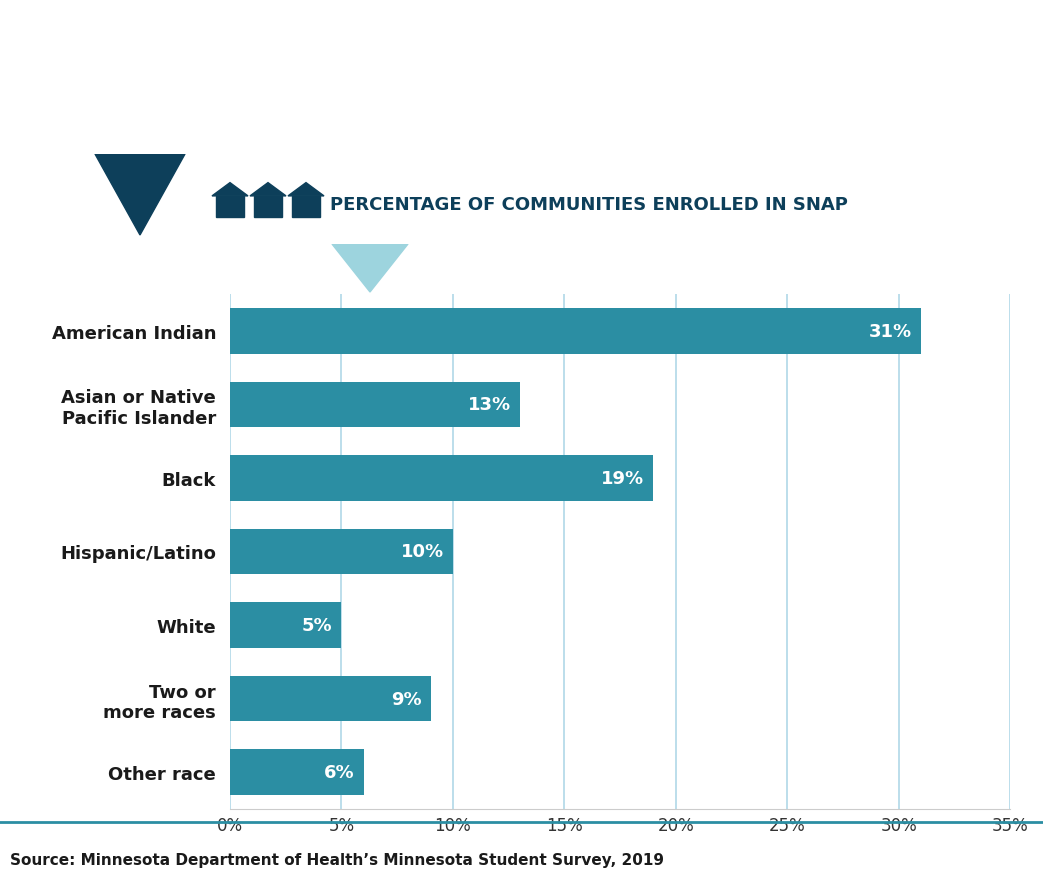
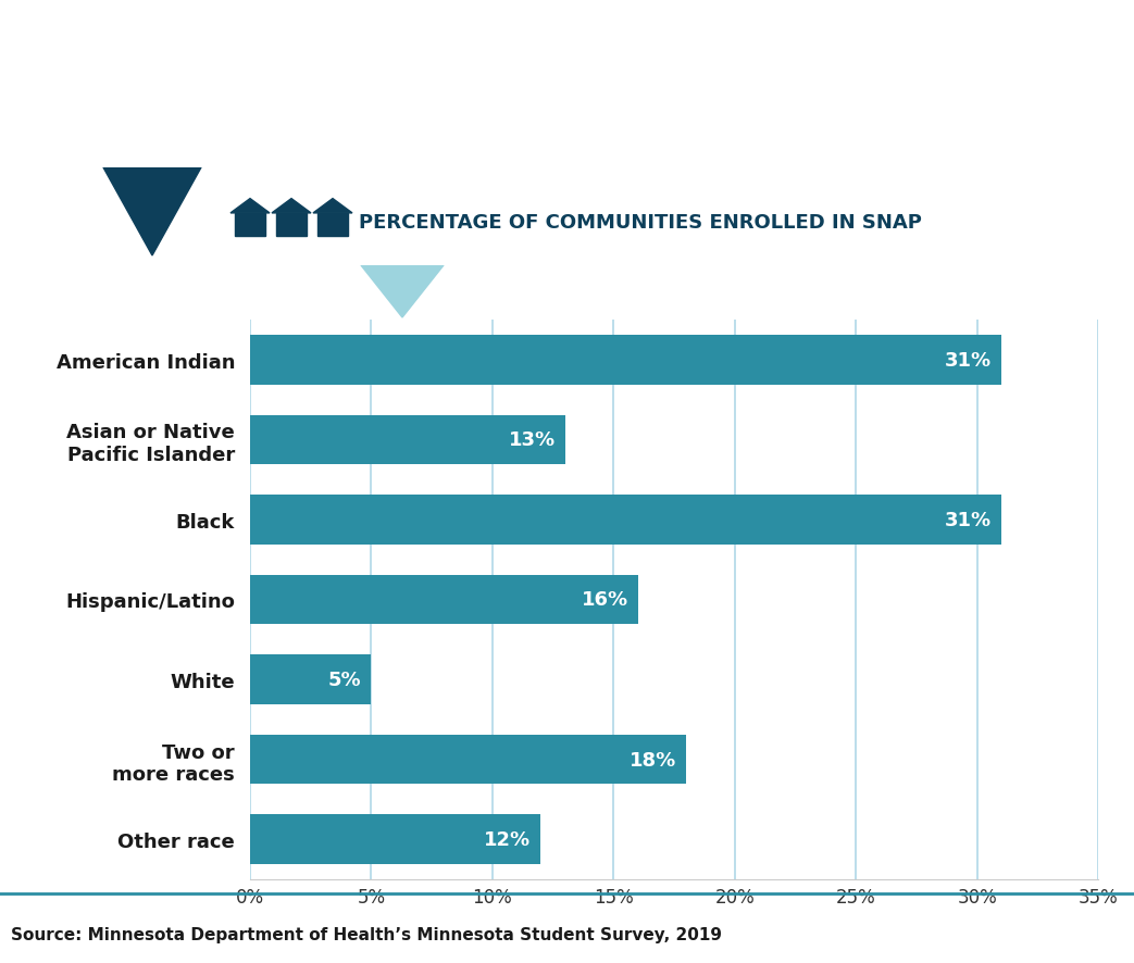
Black: 19% -> 31%
Hispanic/Latino: 10% -> 16%
Two or more races: 9% -> 18%
Other race: 6% -> 12%
